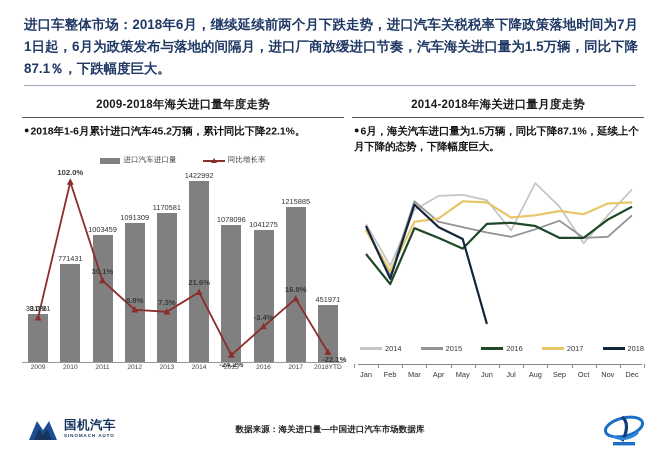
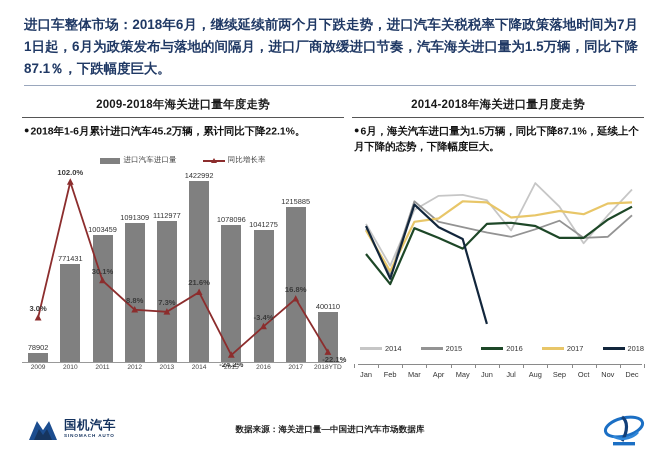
2009-2018年海关进口量年度走势/进口汽车进口量/2009: 381721 -> 78902
2009-2018年海关进口量年度走势/进口汽车进口量/2013: 1170581 -> 1112977
2009-2018年海关进口量年度走势/进口汽车进口量/2018YTD: 451971 -> 400110
